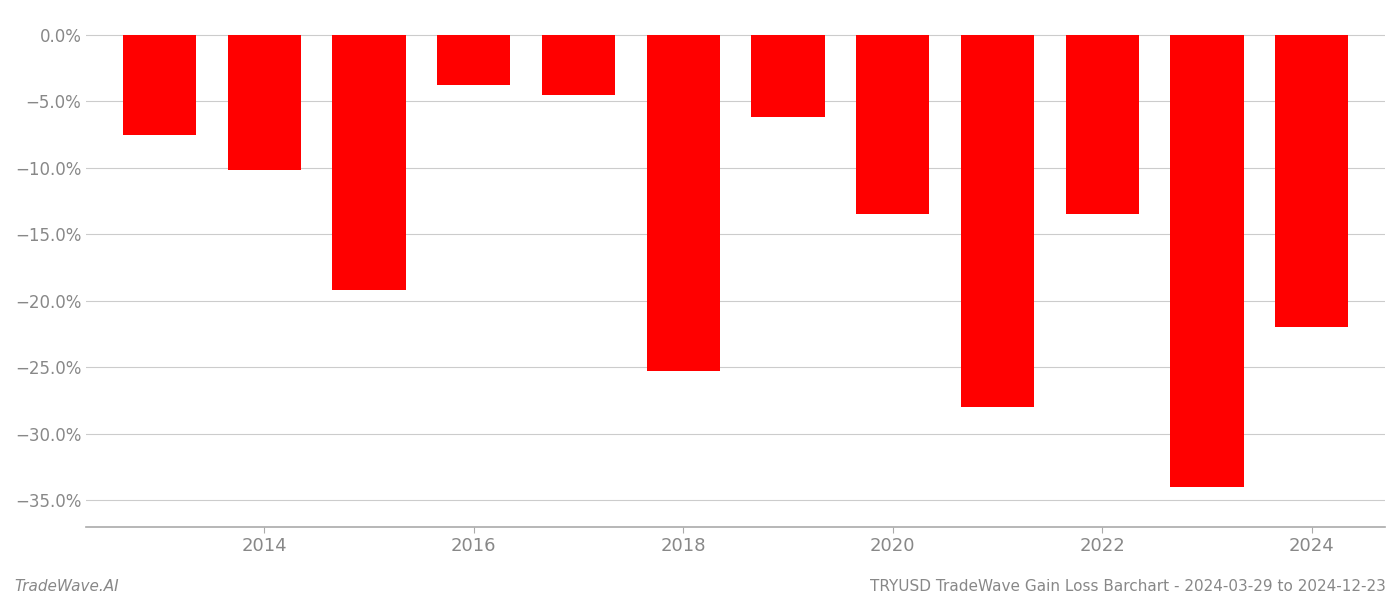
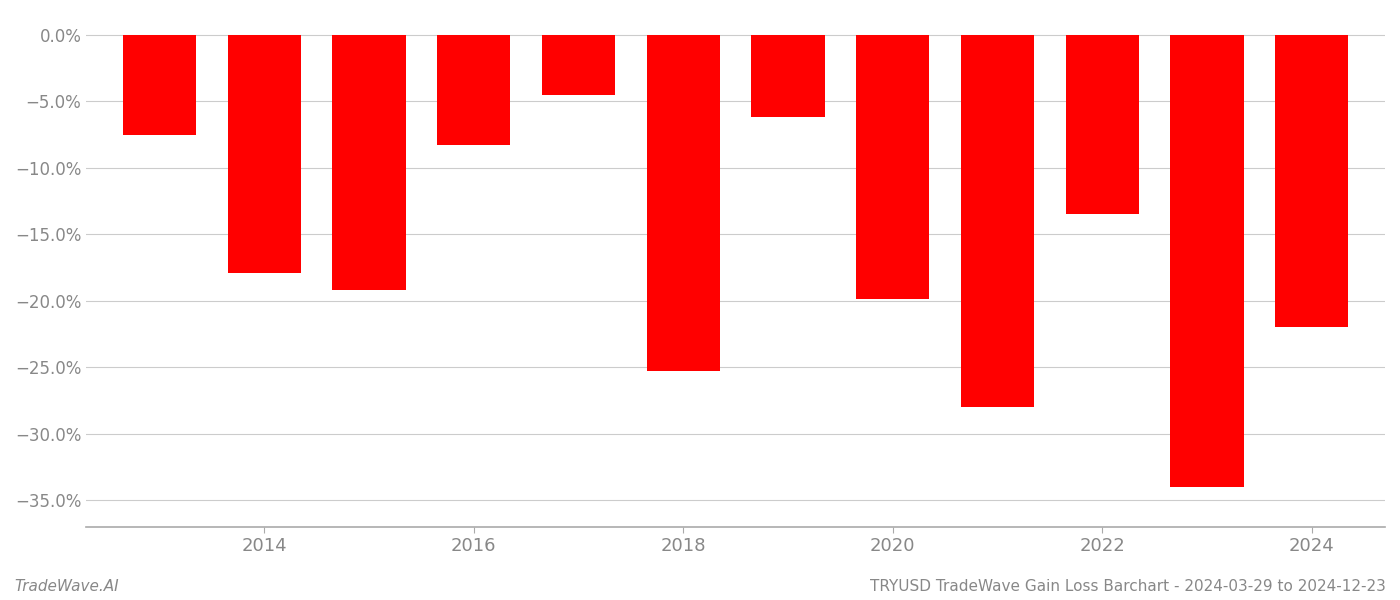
2014: -10.2% -> -17.9%
2016: -3.8% -> -8.3%
2020: -13.5% -> -19.9%
